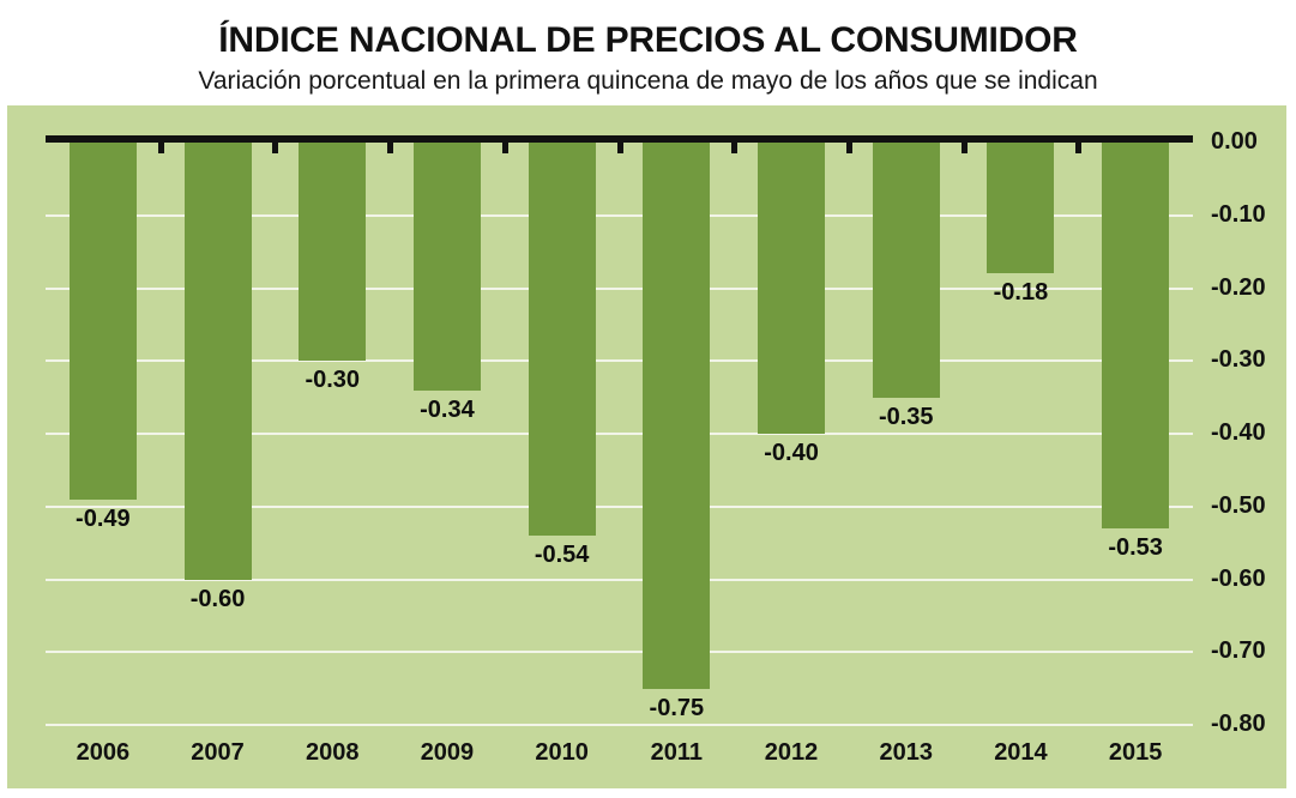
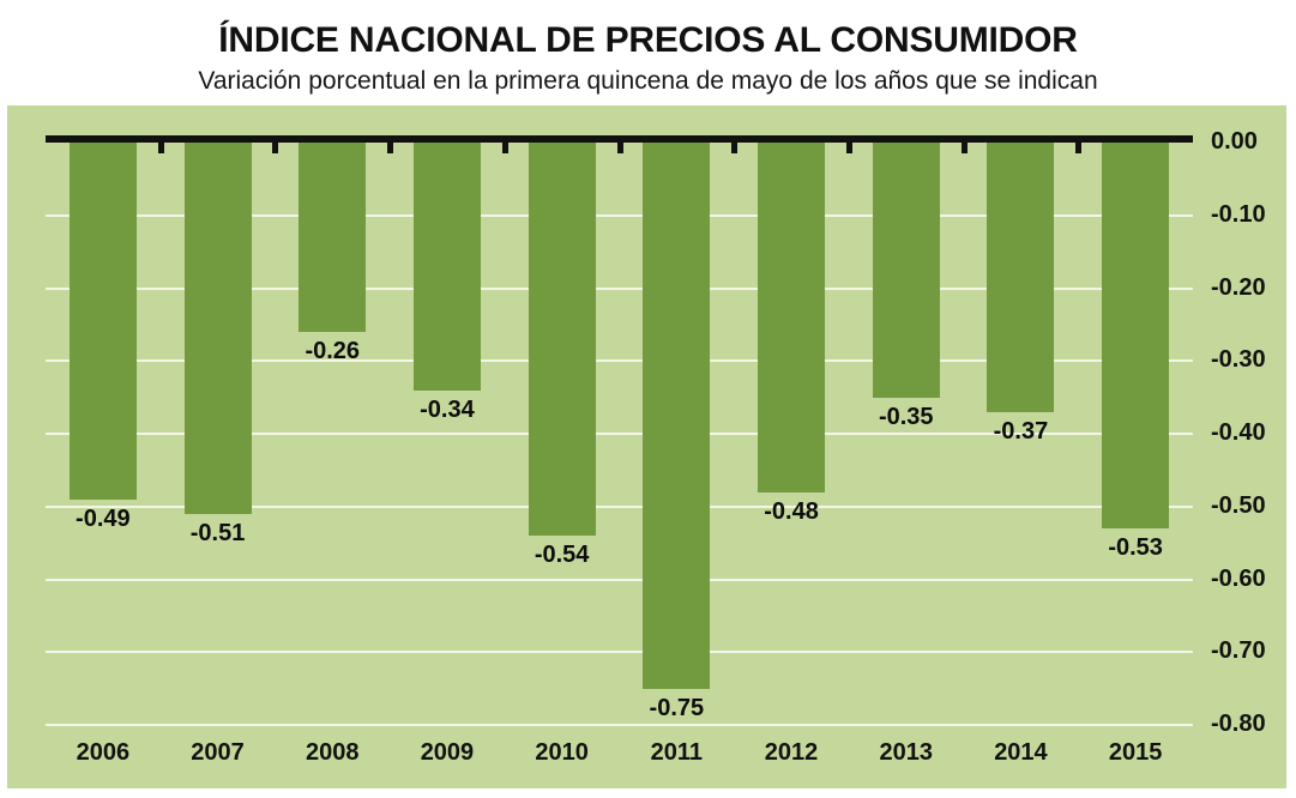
2007: -0.60 -> -0.51
2008: -0.30 -> -0.26
2012: -0.40 -> -0.48
2014: -0.18 -> -0.37
